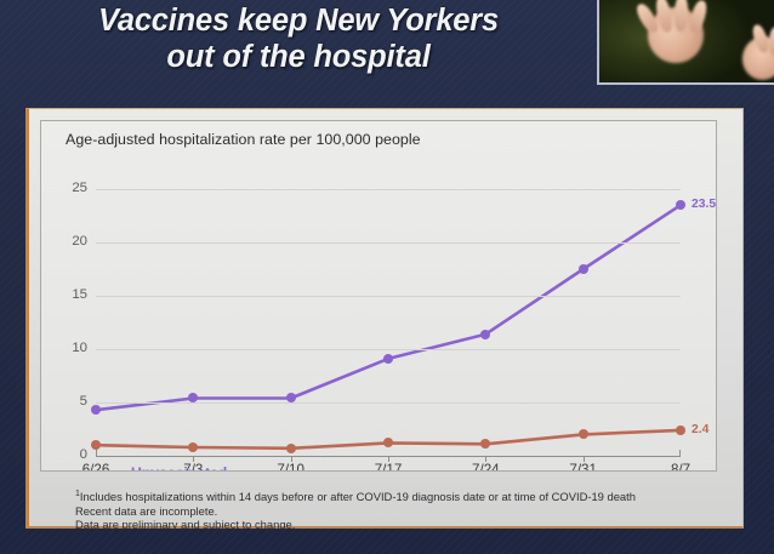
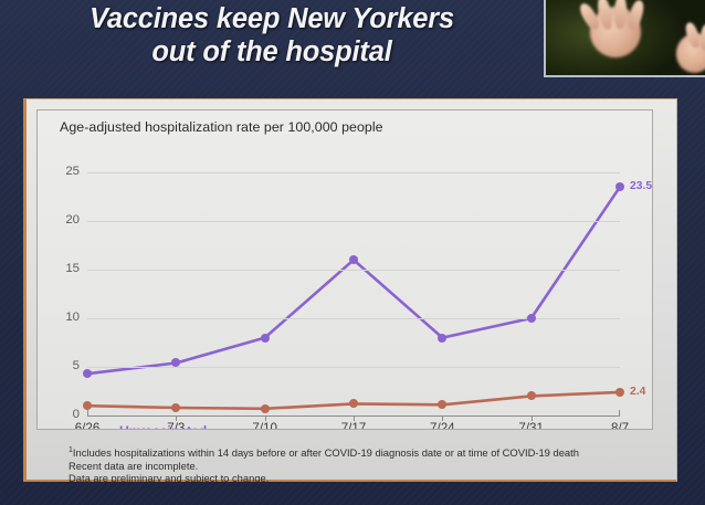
Unvaccinated/7/10: 5 -> 8
Unvaccinated/7/17: 9 -> 16
Unvaccinated/7/24: 11 -> 8
Unvaccinated/7/31: 18 -> 10
